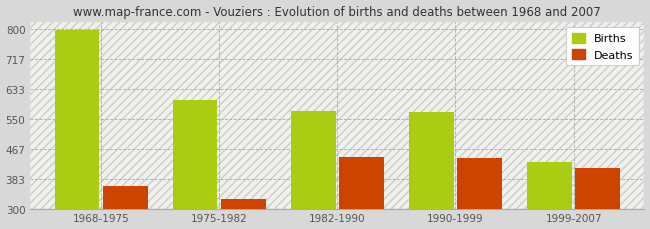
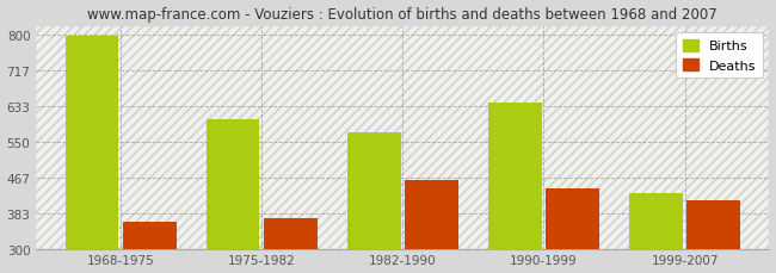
Deaths/1975-1982: 328 -> 370
Deaths/1982-1990: 443 -> 460
Births/1990-1999: 568 -> 640
